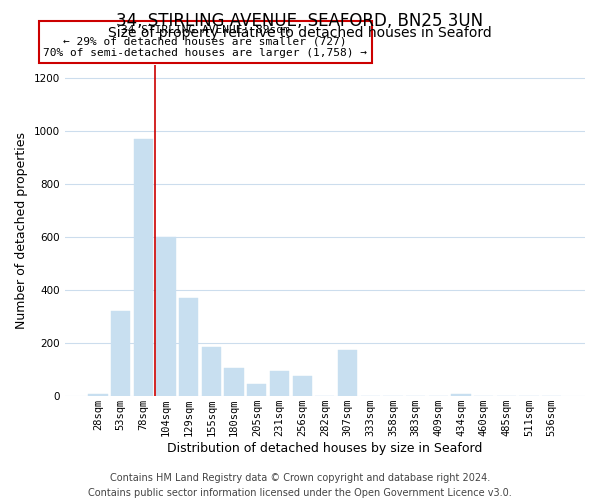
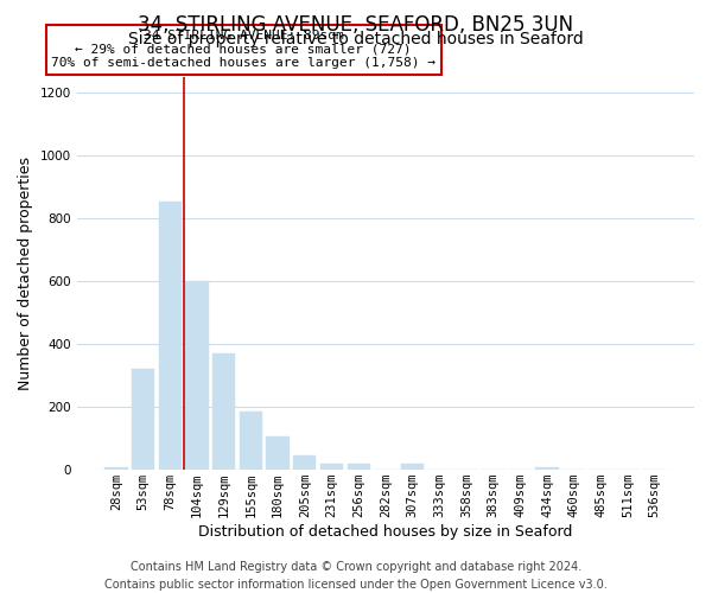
78sqm: 970 -> 855
231sqm: 95 -> 20
256sqm: 75 -> 20
307sqm: 175 -> 20
